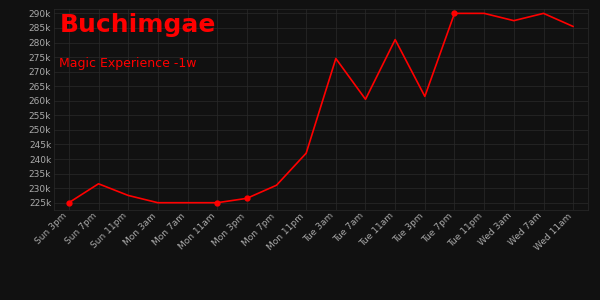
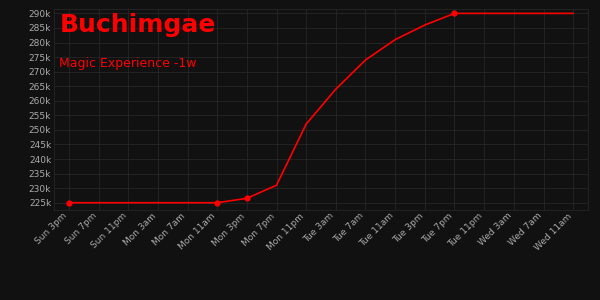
Sun 7pm: 231.5k -> 225.0k
Sun 11pm: 227.5k -> 225.0k
Mon 11pm: 242.0k -> 252.0k
Tue 3am: 274.5k -> 264.0k
Tue 7am: 260.5k -> 274.0k
Tue 3pm: 261.5k -> 286.0k
Wed 3am: 287.5k -> 290.0k
Wed 11am: 285.5k -> 290.0k
